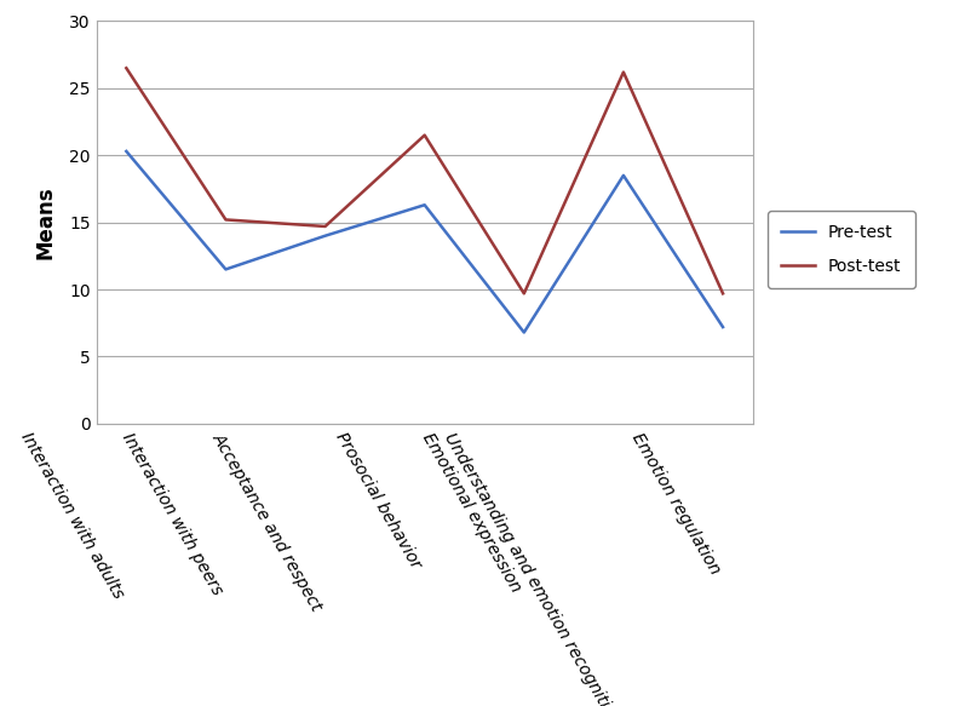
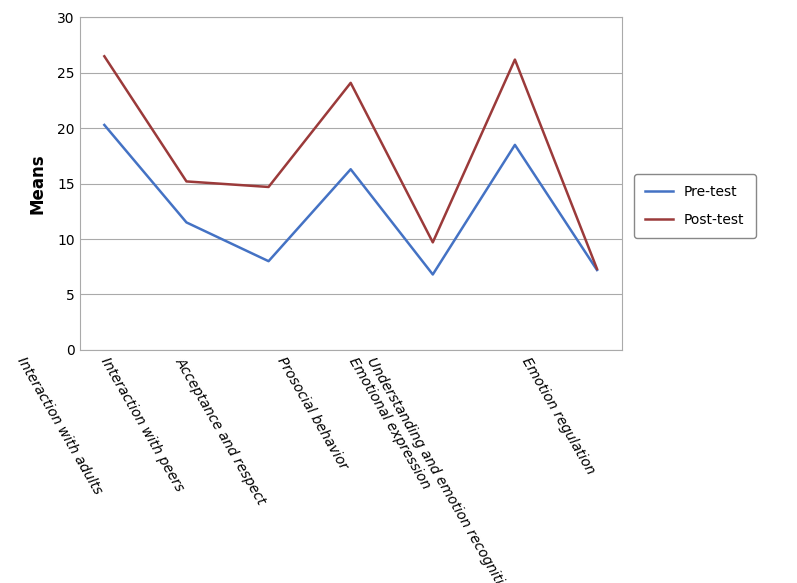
Pre-test/Acceptance and respect: 14.0 -> 8.0
Post-test/Prosocial behavior: 21.5 -> 24.1
Post-test/Emotion regulation: 9.7 -> 7.3
